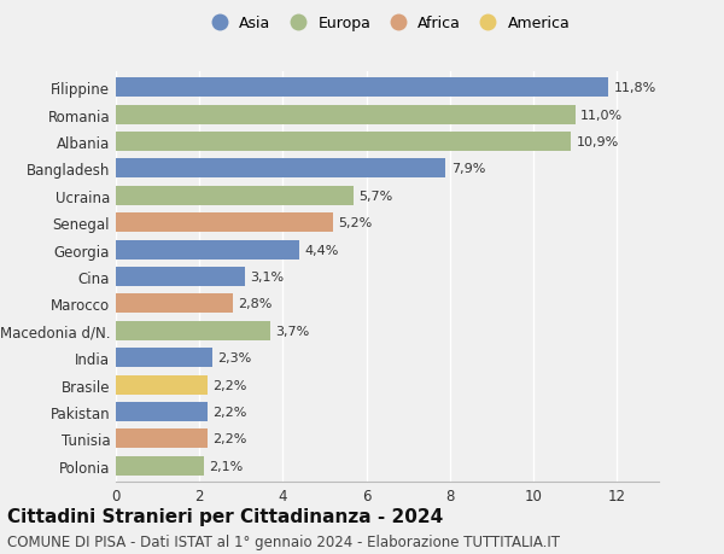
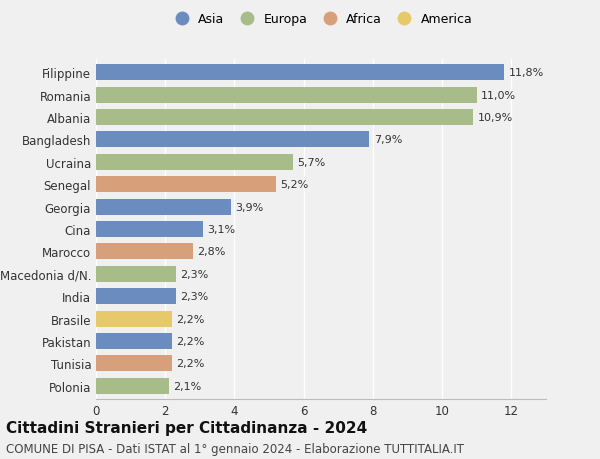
Georgia: 4,4% -> 3,9%
Macedonia d/N.: 3,7% -> 2,3%
